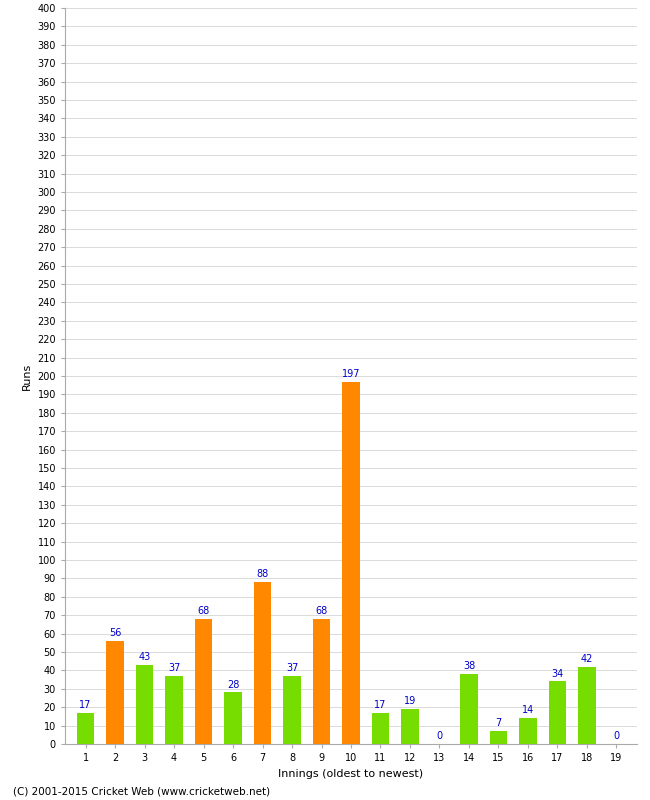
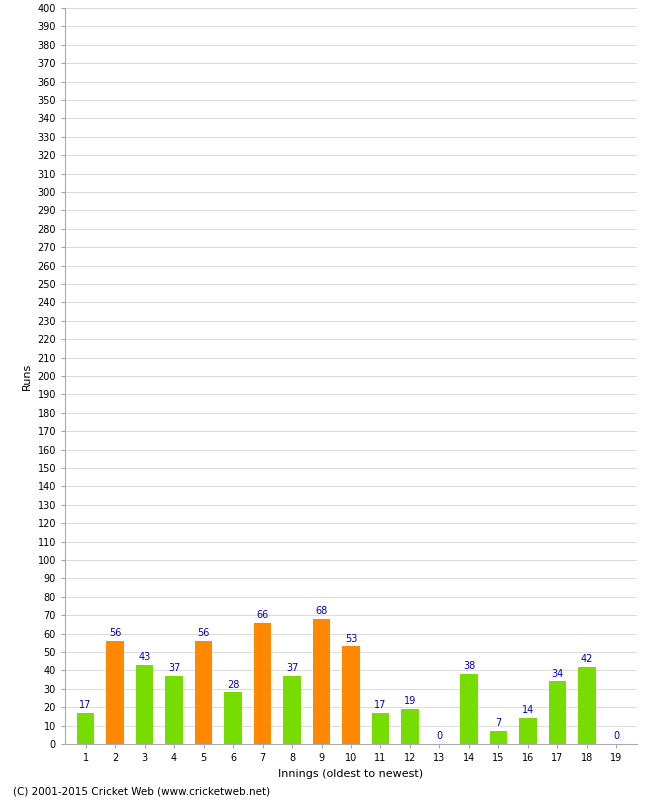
5: 68 -> 56
7: 88 -> 66
10: 197 -> 53
